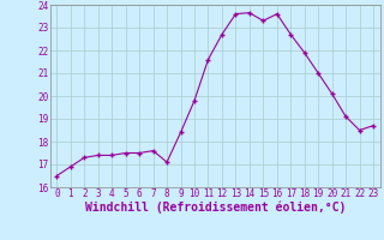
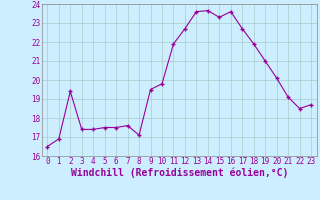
2: 17.3 -> 19.4
9: 18.4 -> 19.5
11: 21.6 -> 21.9
